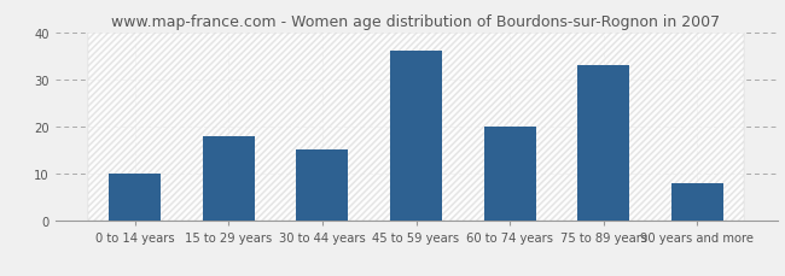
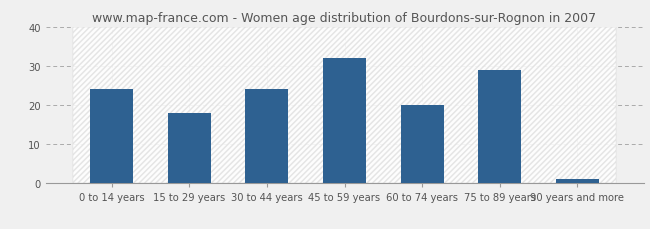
0 to 14 years: 10 -> 24
30 to 44 years: 15 -> 24
45 to 59 years: 36 -> 32
75 to 89 years: 33 -> 29
90 years and more: 8 -> 1
